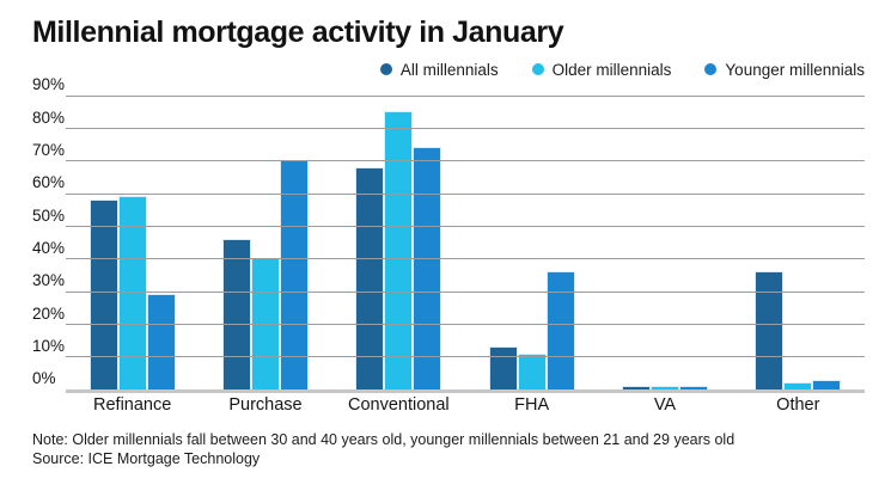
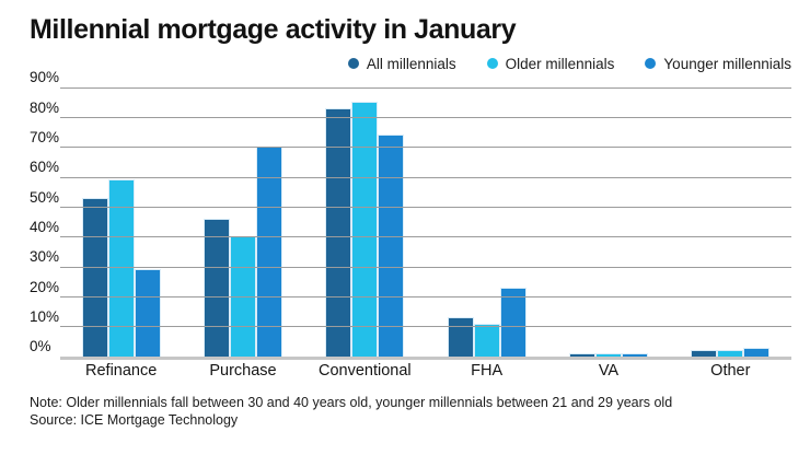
All millennials/Refinance: 58% -> 53%
All millennials/Conventional: 68% -> 83%
Younger millennials/FHA: 36% -> 23%
All millennials/Other: 36% -> 2%
